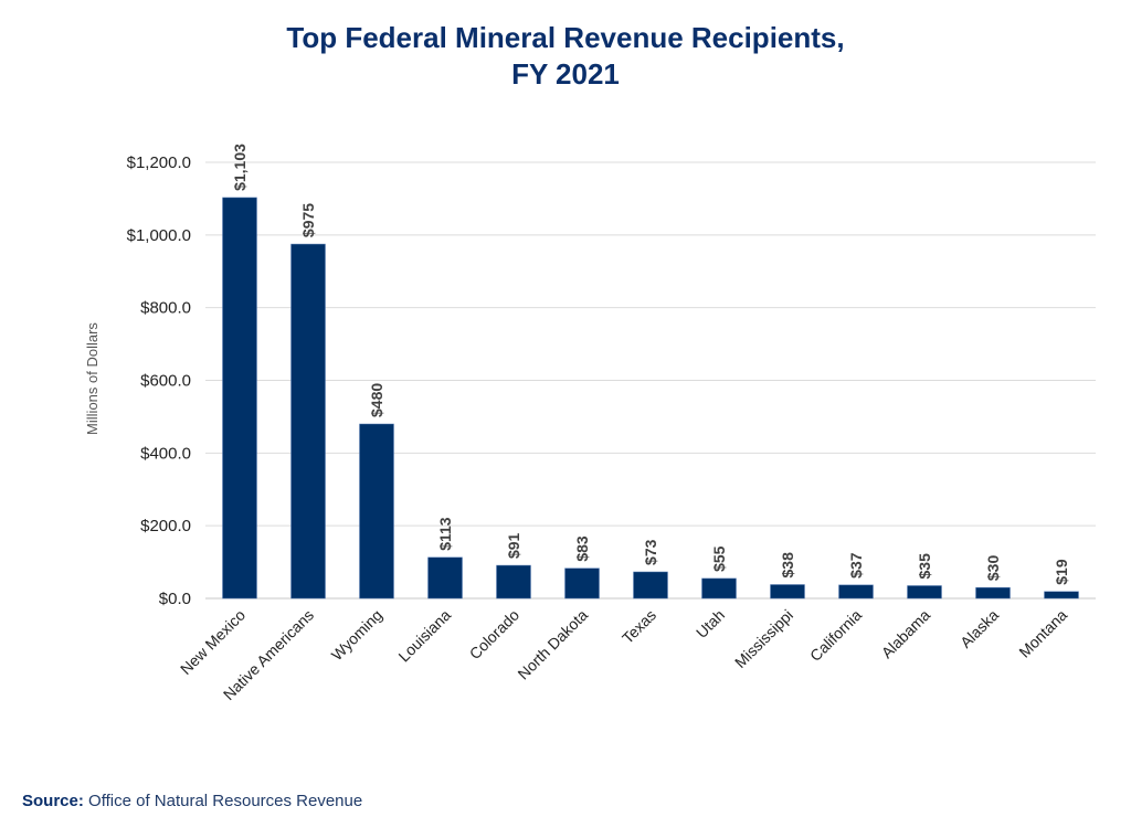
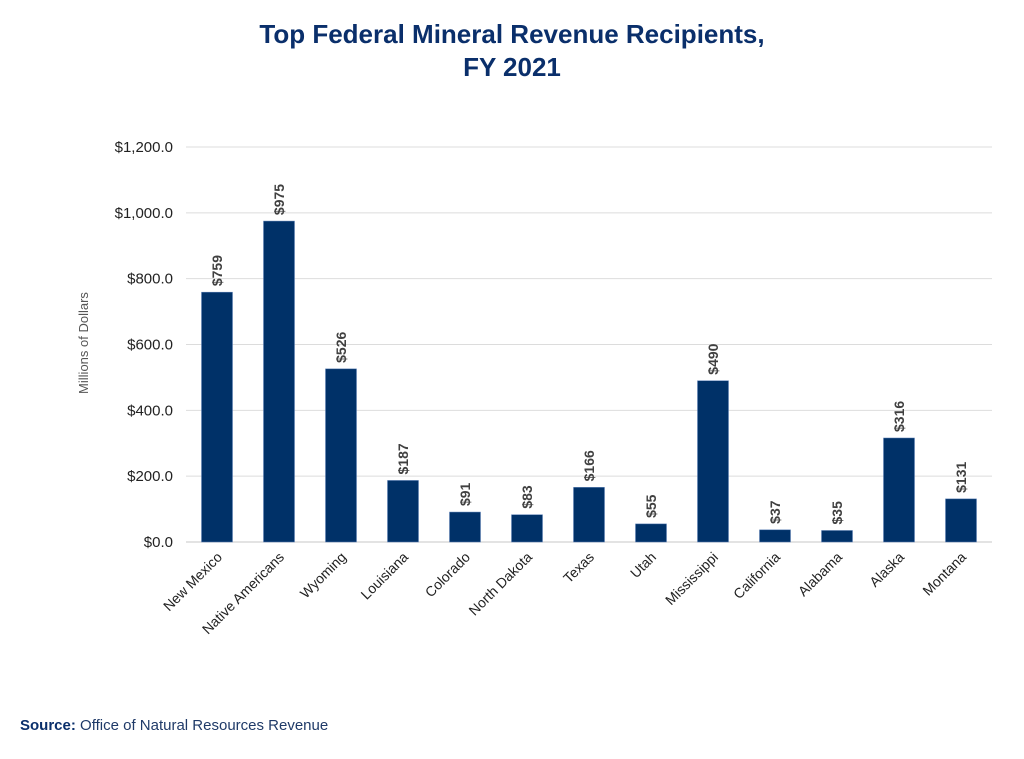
New Mexico: $1,103 -> $759
Wyoming: $480 -> $526
Louisiana: $113 -> $187
Texas: $73 -> $166
Mississippi: $38 -> $490
Alaska: $30 -> $316
Montana: $19 -> $131
